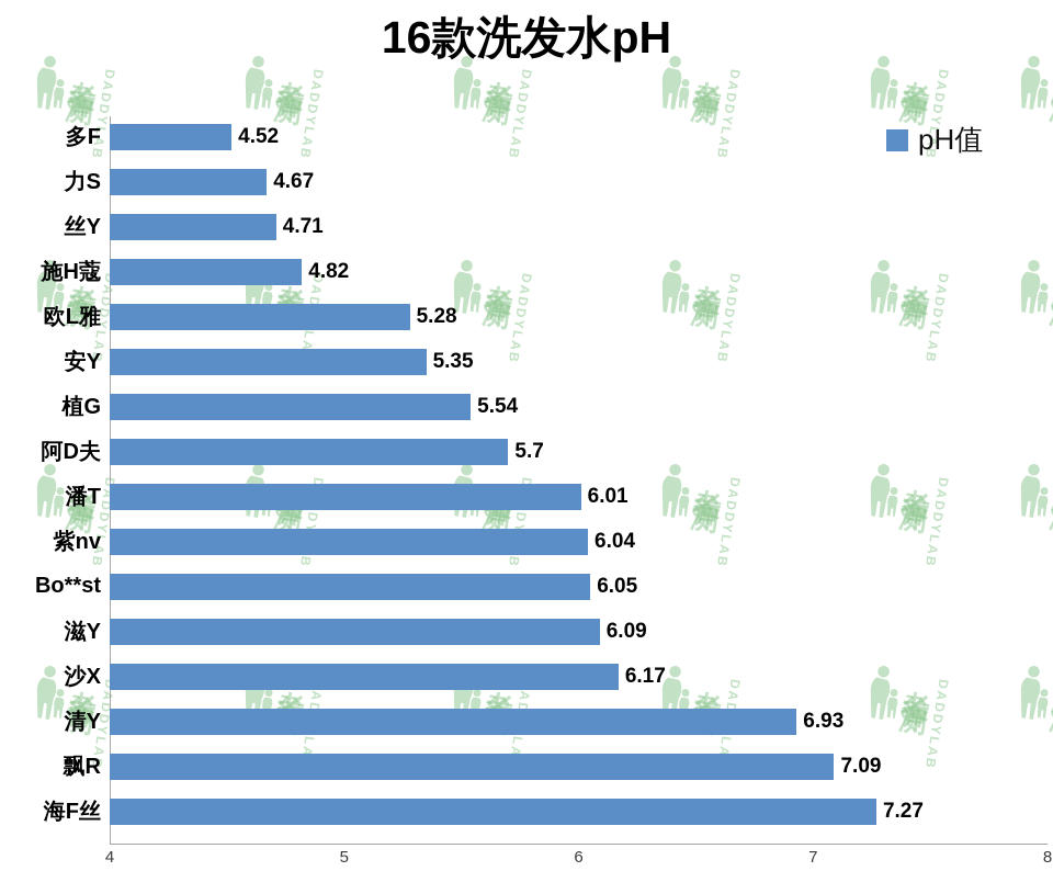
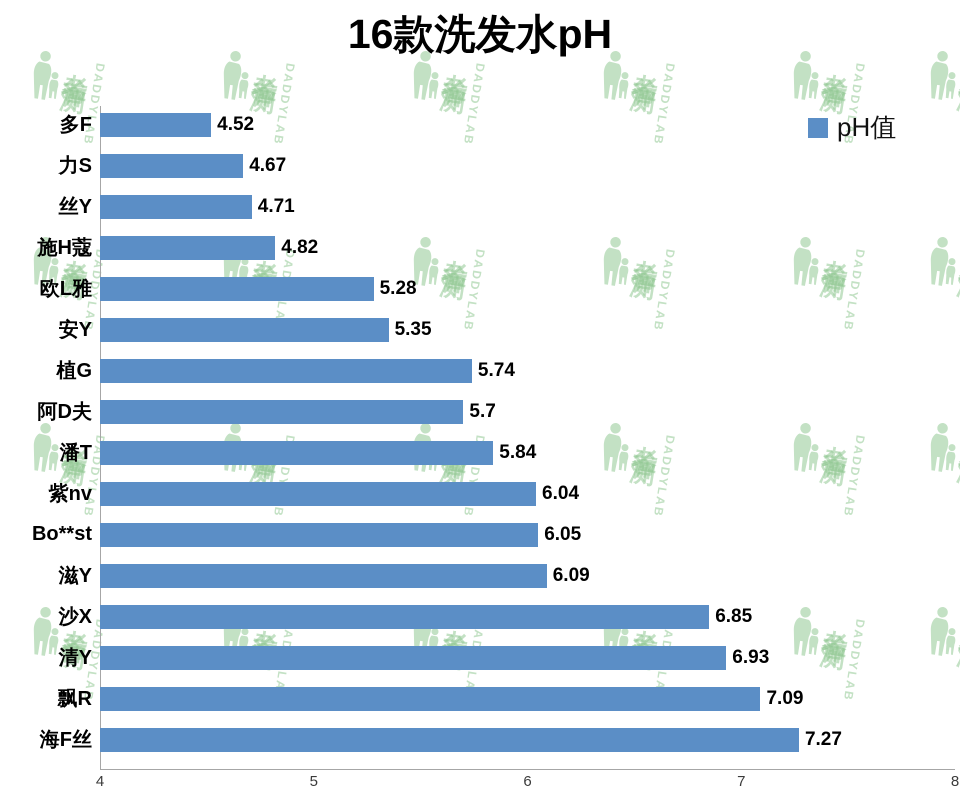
植G: 5.54 -> 5.74
潘T: 6.01 -> 5.84
沙X: 6.17 -> 6.85
